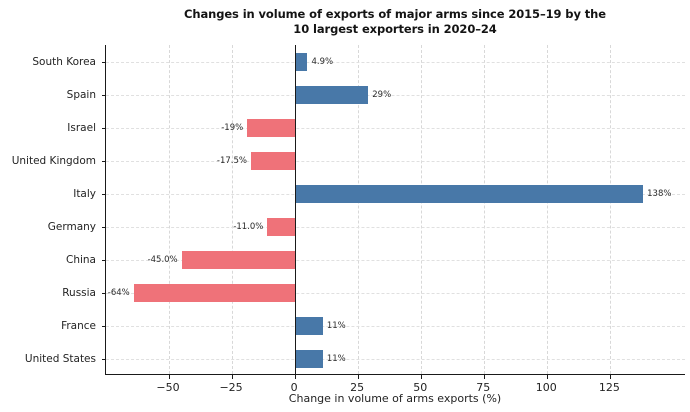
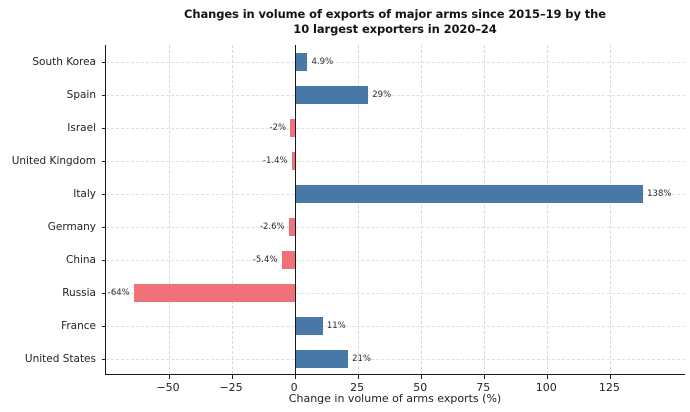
Israel: -19% -> -2%
United Kingdom: -17.5% -> -1.4%
Germany: -11.0% -> -2.6%
China: -45.0% -> -5.4%
United States: 11% -> 21%
